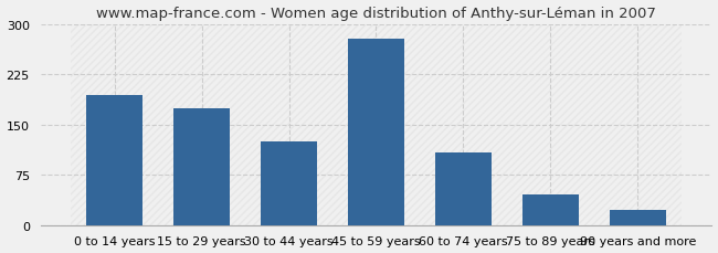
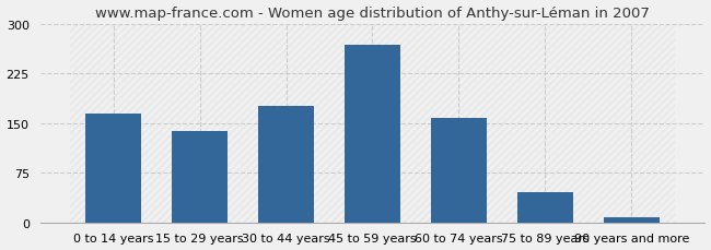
0 to 14 years: 194 -> 165
15 to 29 years: 174 -> 138
30 to 44 years: 124 -> 175
45 to 59 years: 278 -> 268
60 to 74 years: 108 -> 158
90 years and more: 22 -> 8
